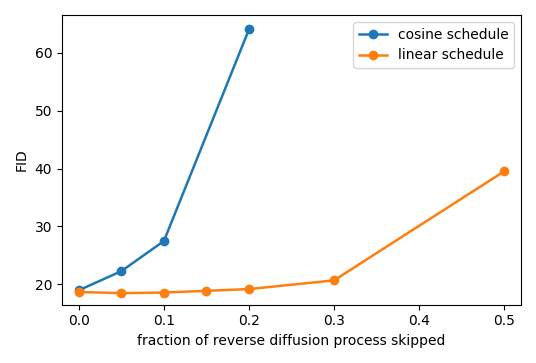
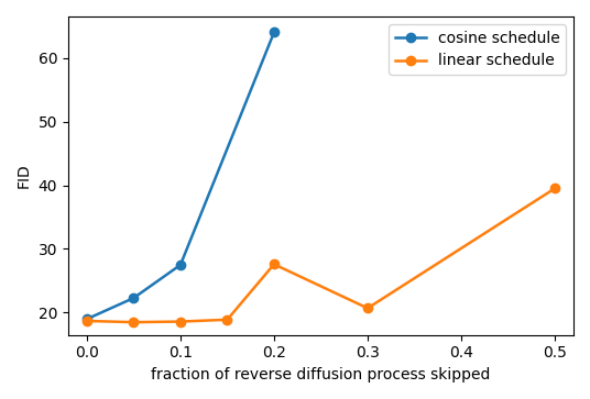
linear schedule/0.2: 19.2 -> 27.6
